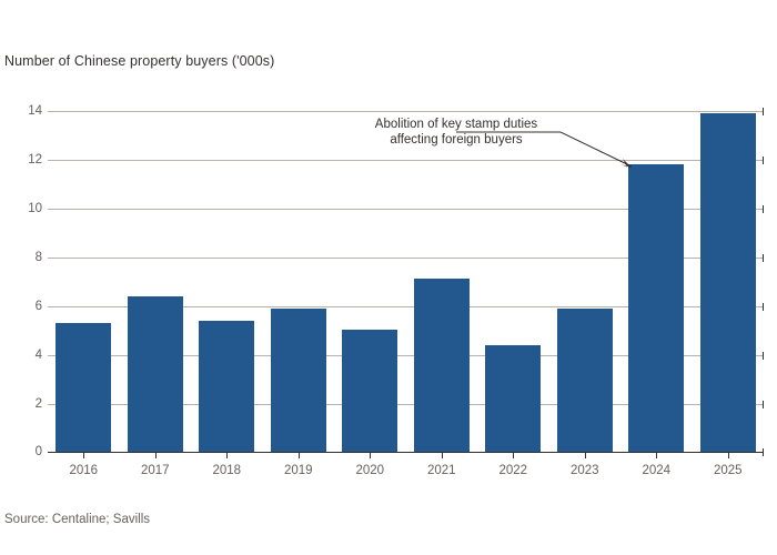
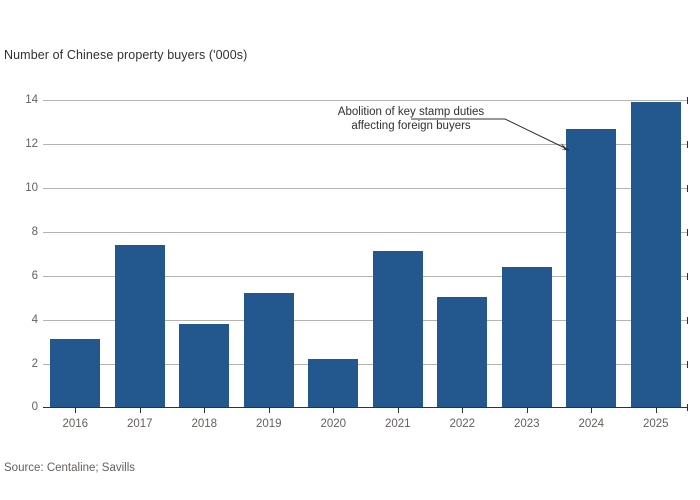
2016: 5.3 -> 3.1
2017: 6.4 -> 7.4
2018: 5.4 -> 3.8
2019: 5.9 -> 5.2
2020: 5.0 -> 2.2
2022: 4.4 -> 5.0
2023: 5.9 -> 6.4
2024: 11.8 -> 12.7
